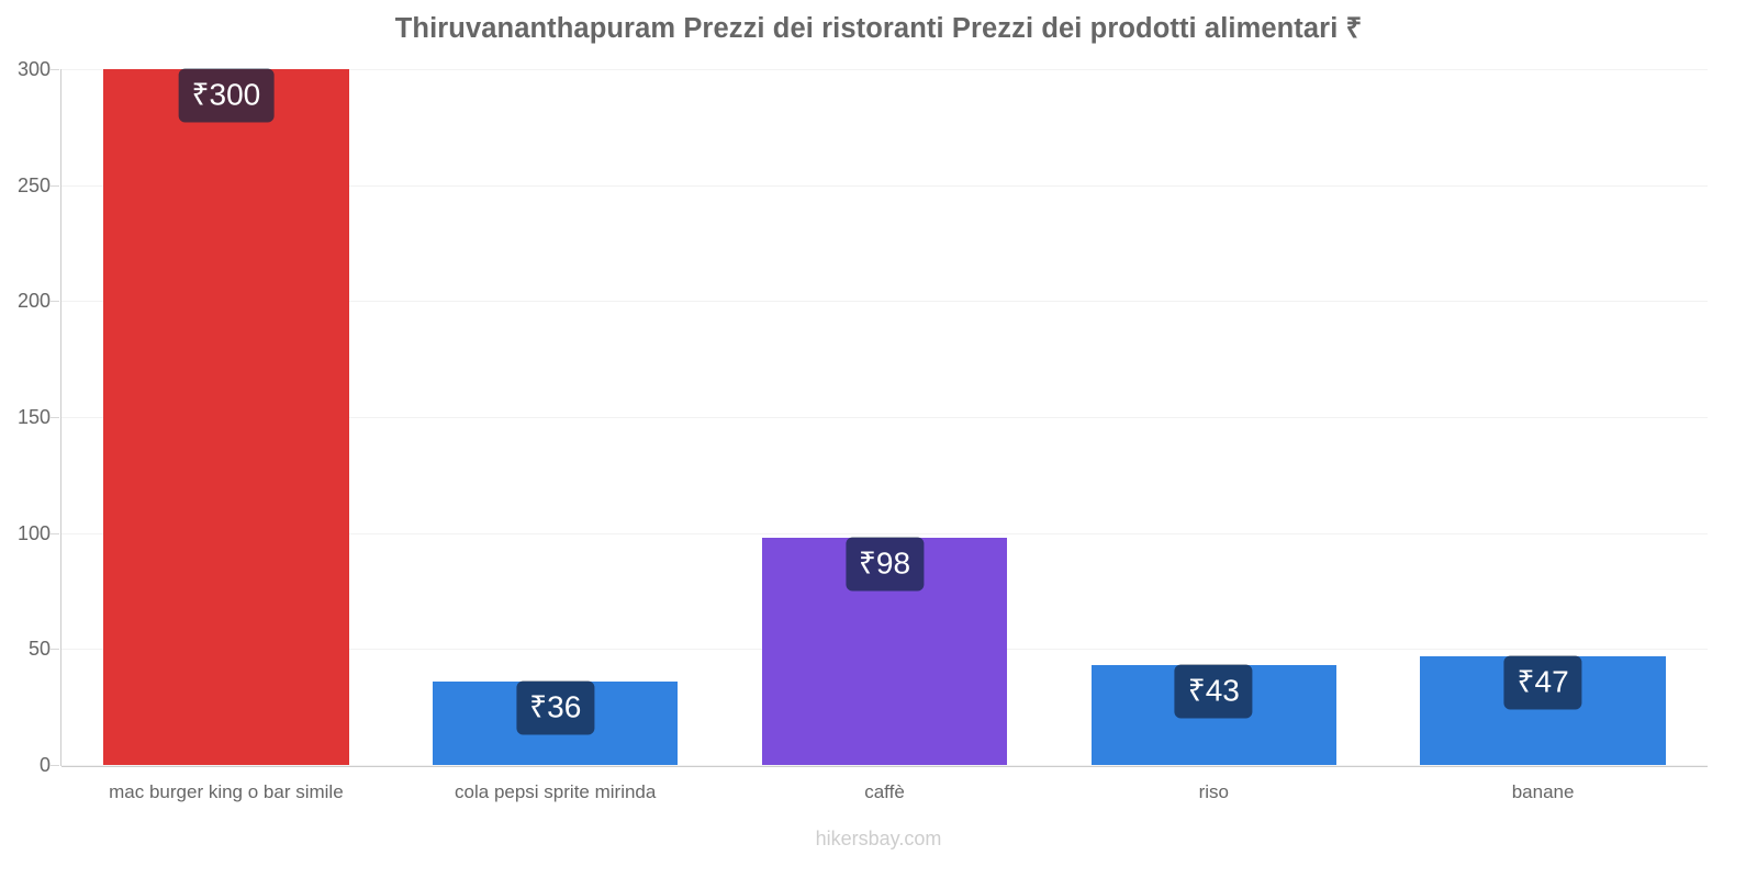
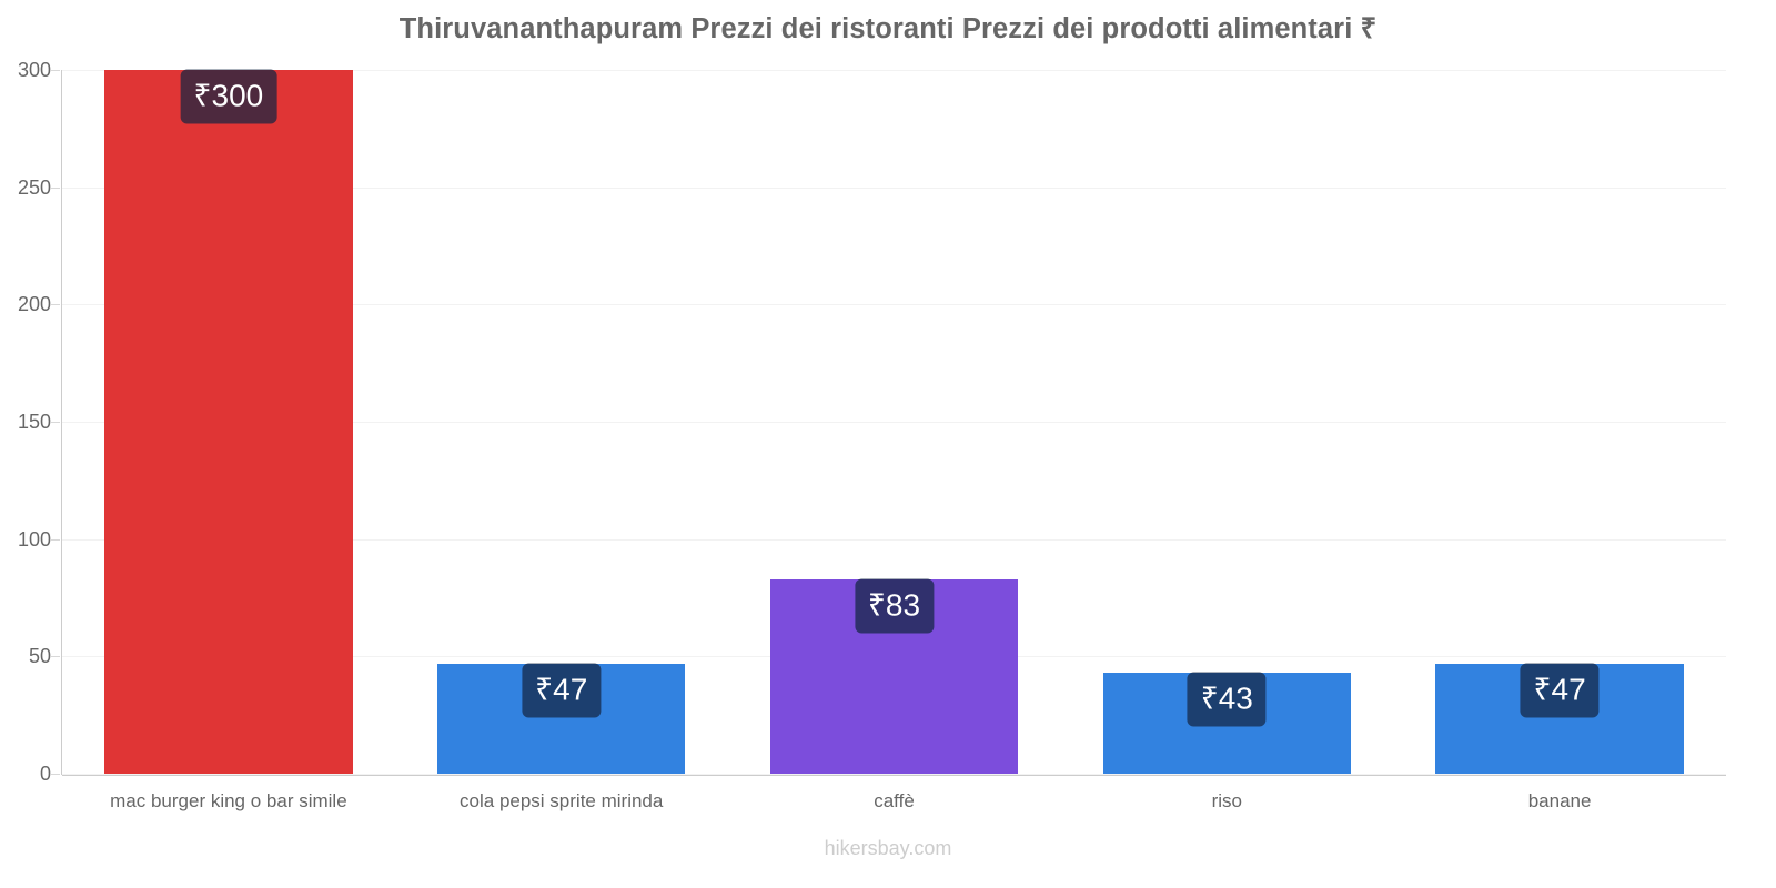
cola pepsi sprite mirinda: 36 -> 47
caffè: 98 -> 83
